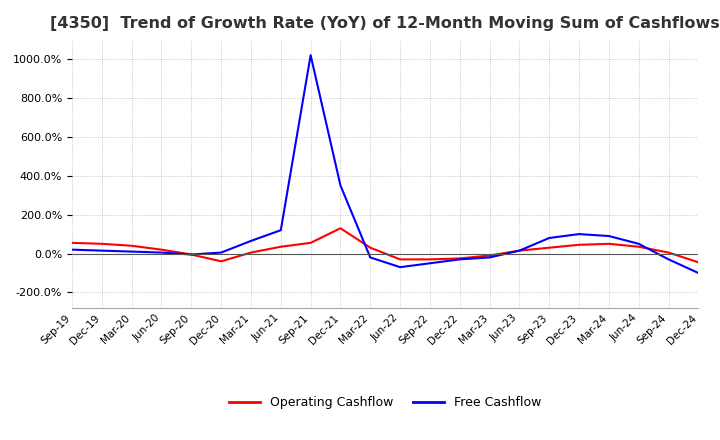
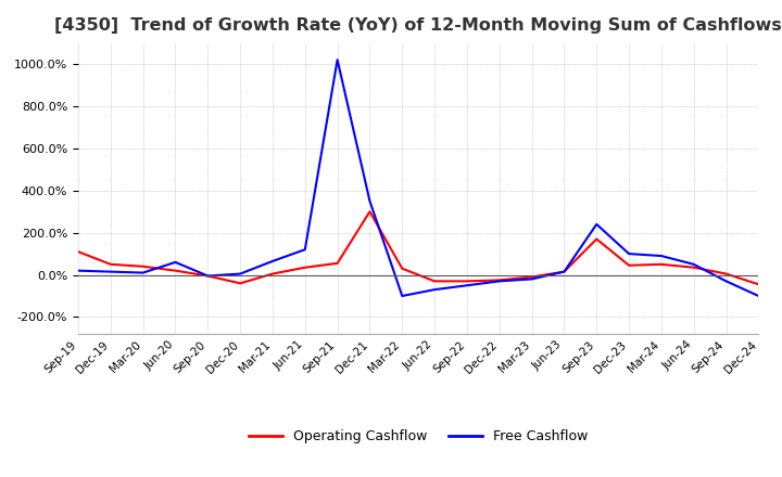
Operating Cashflow/Sep-19: 60% -> 110%
Free Cashflow/Jun-20: 0% -> 60%
Operating Cashflow/Dec-21: 130% -> 300%
Free Cashflow/Mar-22: -20% -> -100%
Operating Cashflow/Sep-23: 30% -> 170%
Free Cashflow/Sep-23: 80% -> 240%
